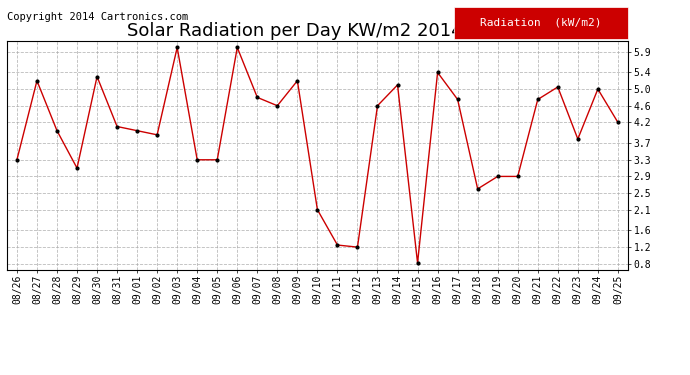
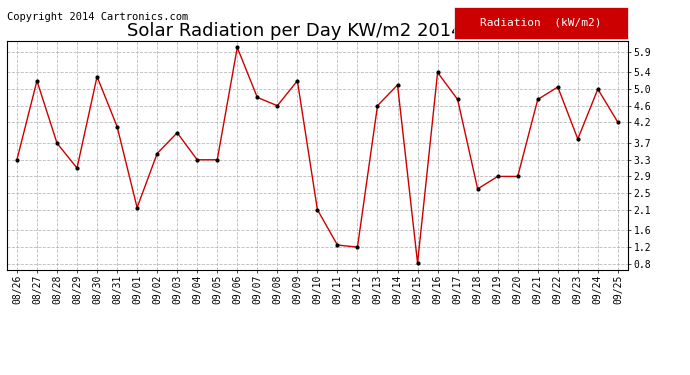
08/28: 4.00 -> 3.70
09/01: 4.00 -> 2.15
09/02: 3.90 -> 3.45
09/03: 6.00 -> 3.95
